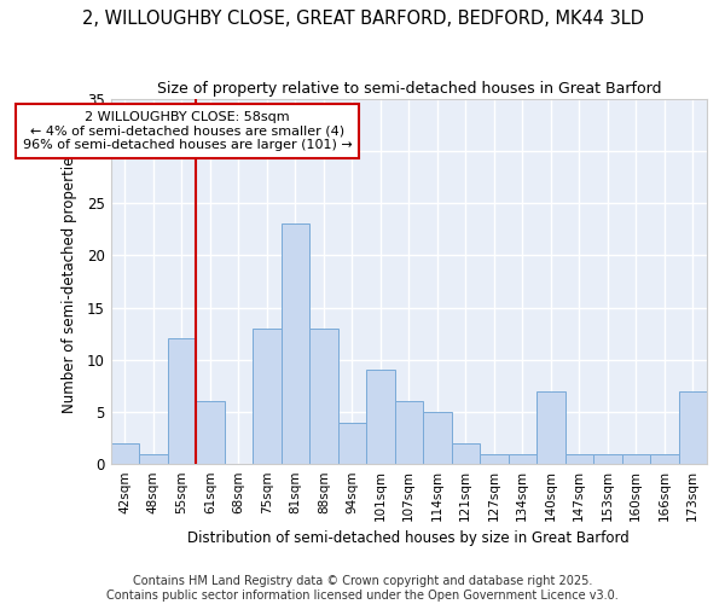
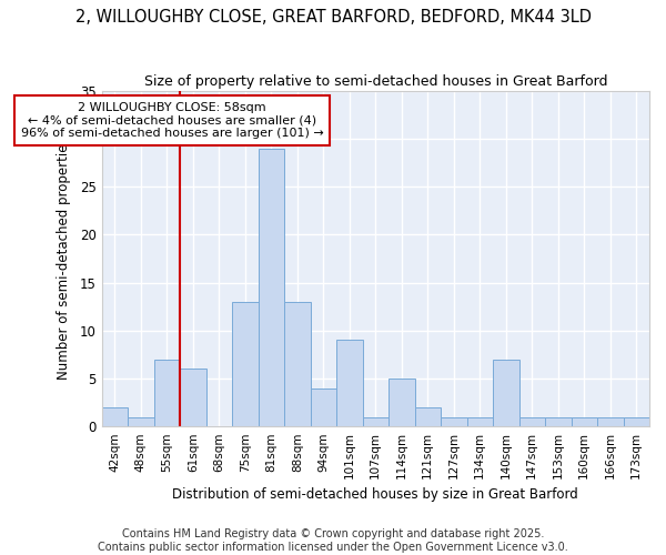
55sqm: 12 -> 7
81sqm: 23 -> 29
107sqm: 6 -> 1
173sqm: 7 -> 1
